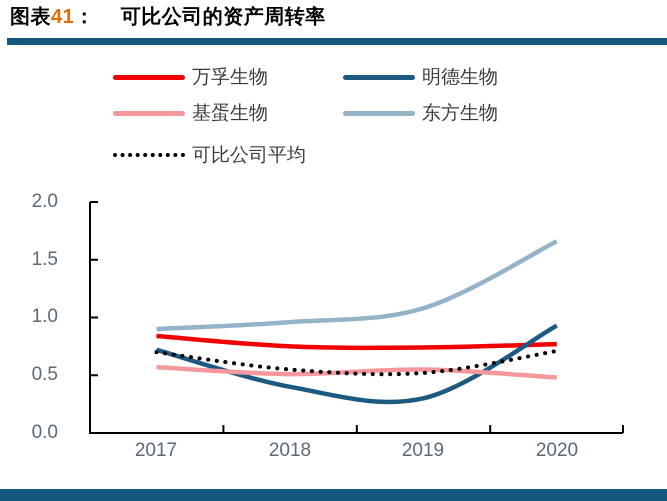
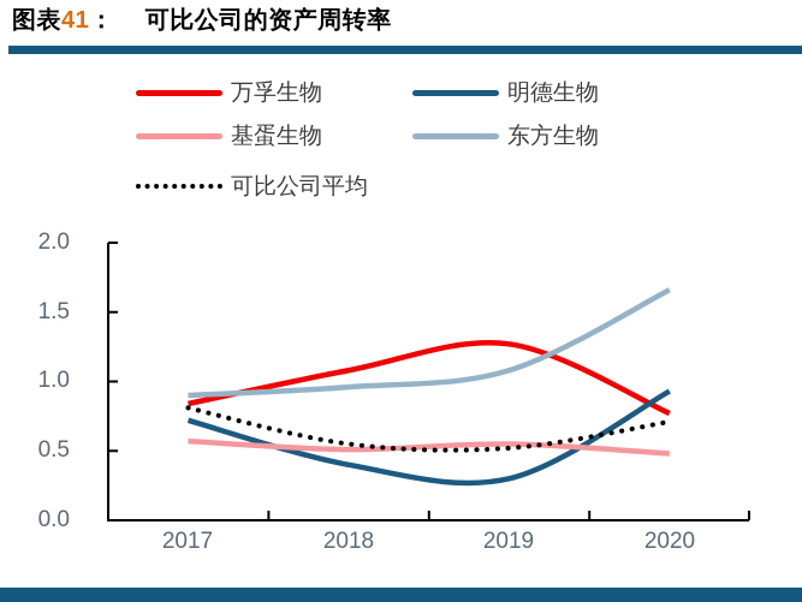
可比公司平均/2017: 0.70 -> 0.81
万孚生物/2018: 0.75 -> 1.08
万孚生物/2019: 0.74 -> 1.27
